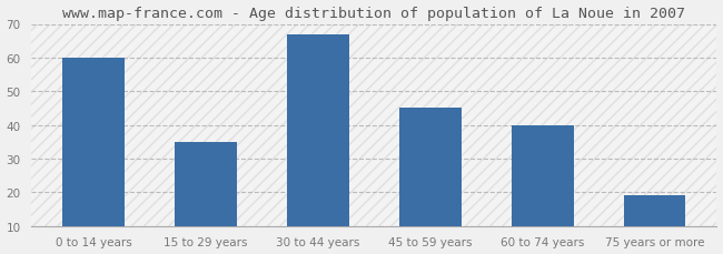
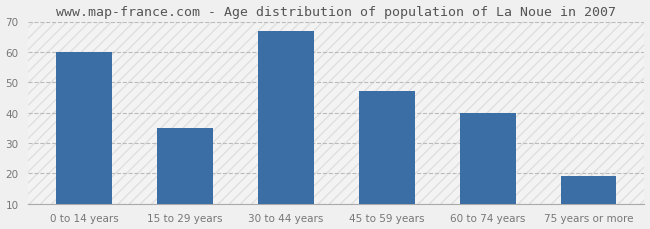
45 to 59 years: 45 -> 47
